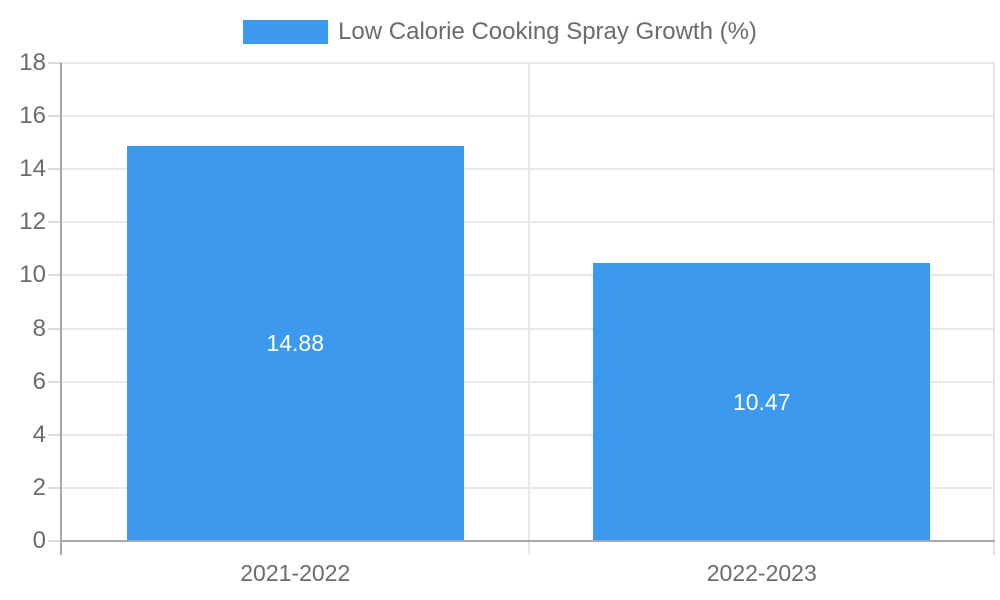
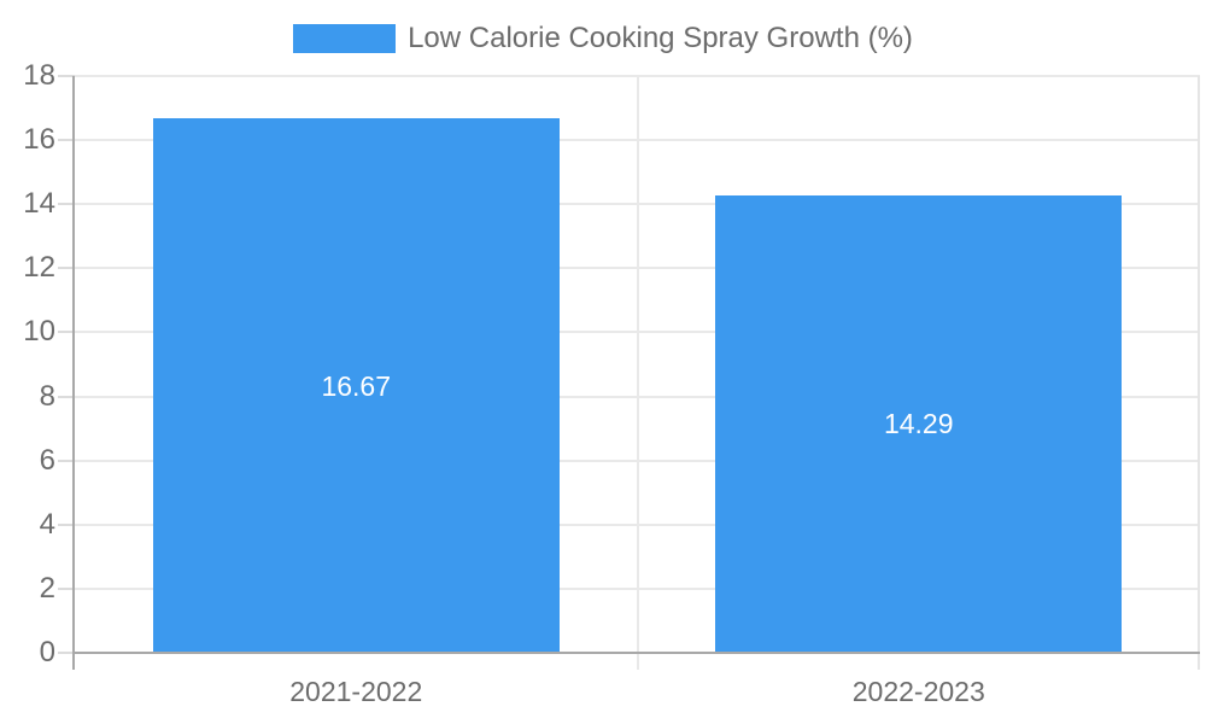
2021-2022: 14.88 -> 16.67
2022-2023: 10.47 -> 14.29
